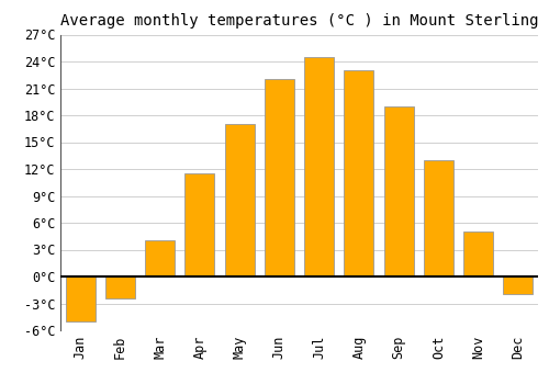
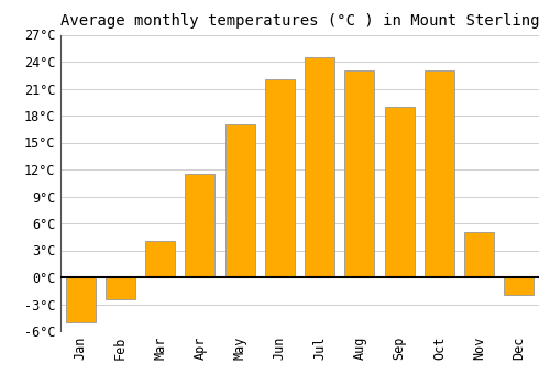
Oct: 13.0°C -> 23.0°C
